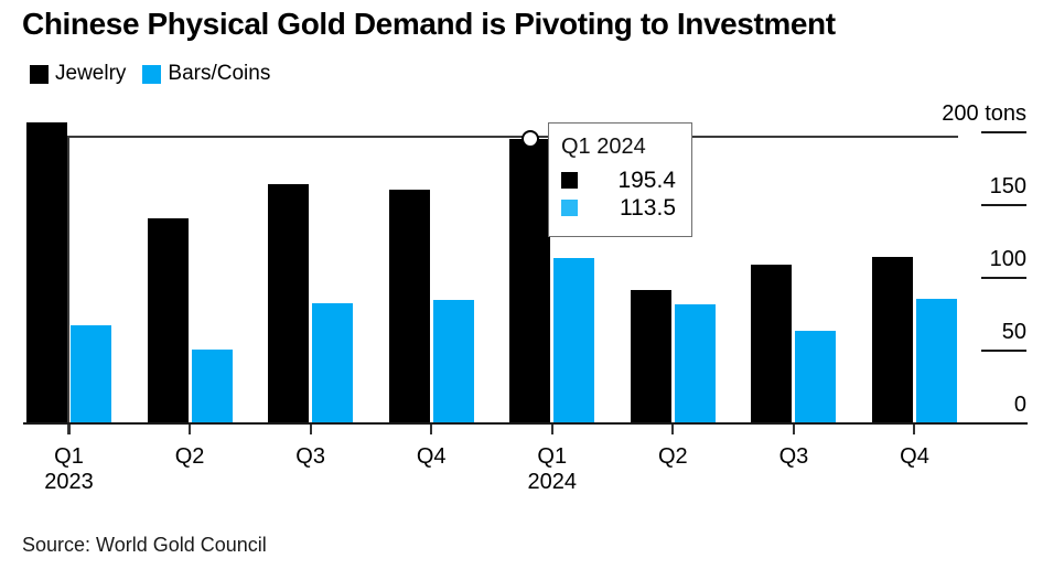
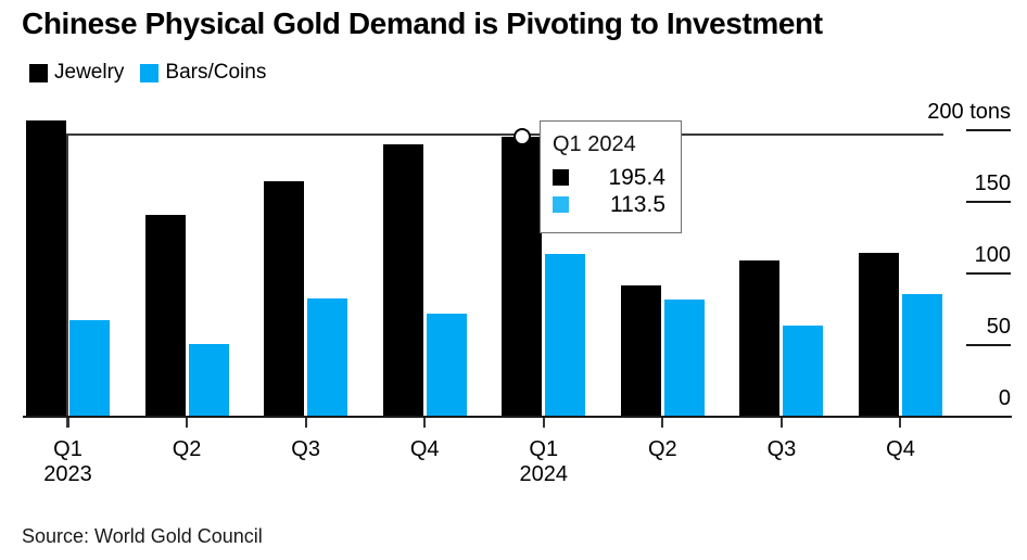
Jewelry/Q4 2023: 161 -> 190
Bars/Coins/Q4 2023: 85 -> 72
